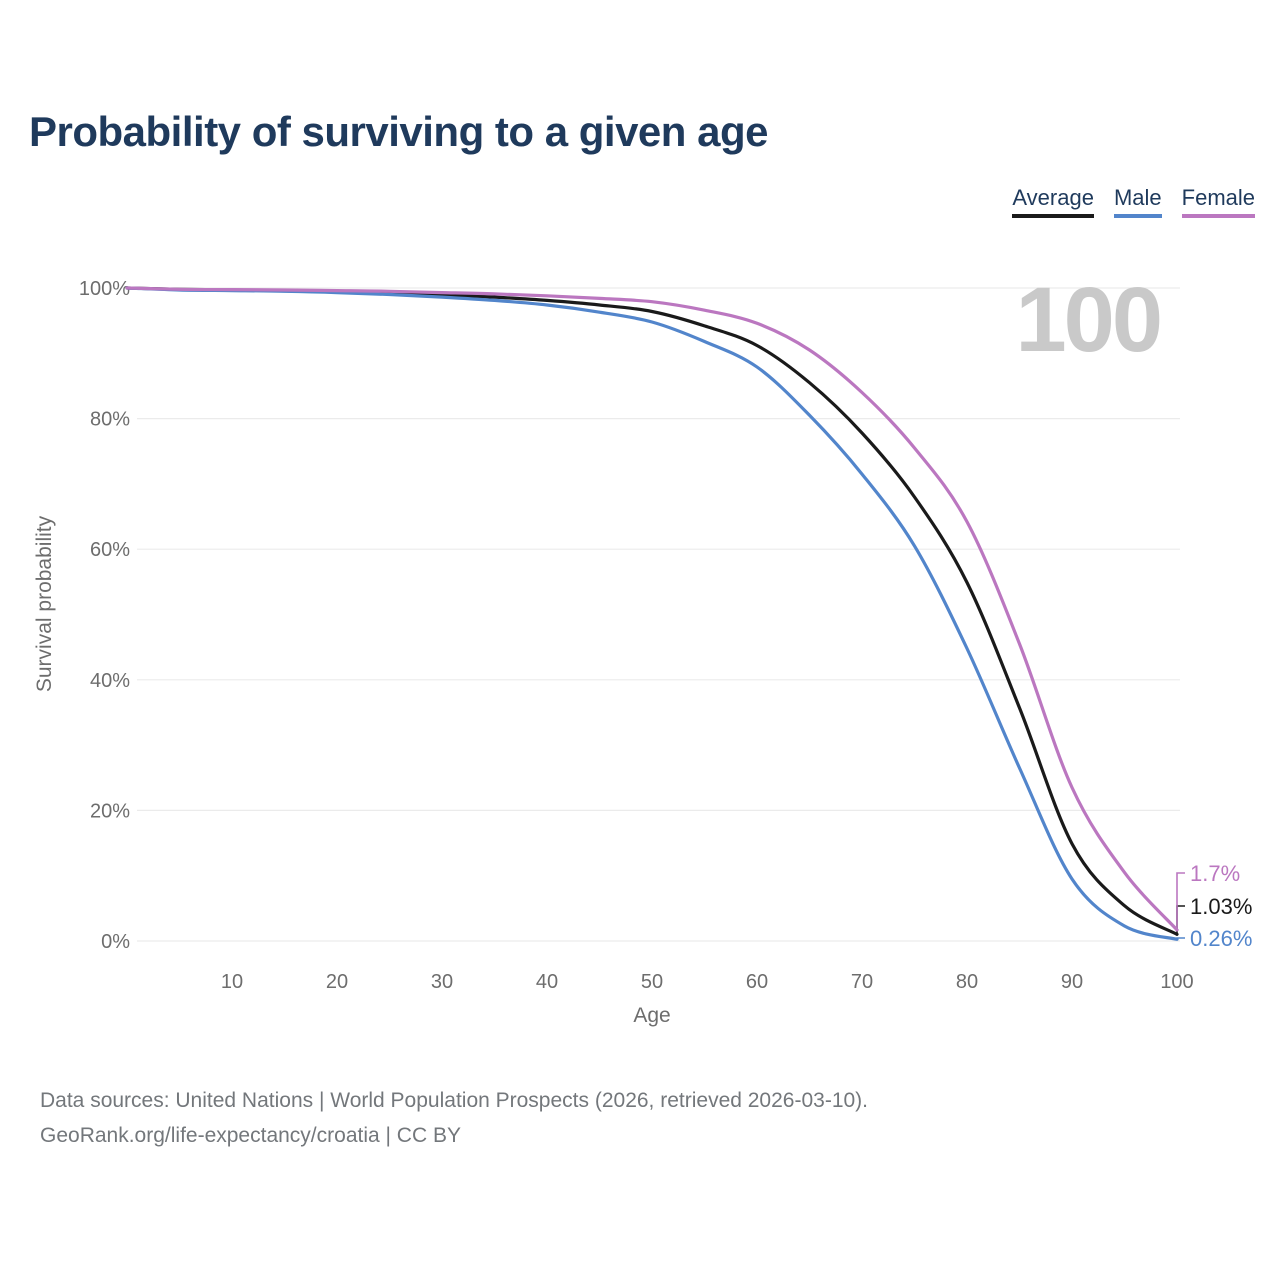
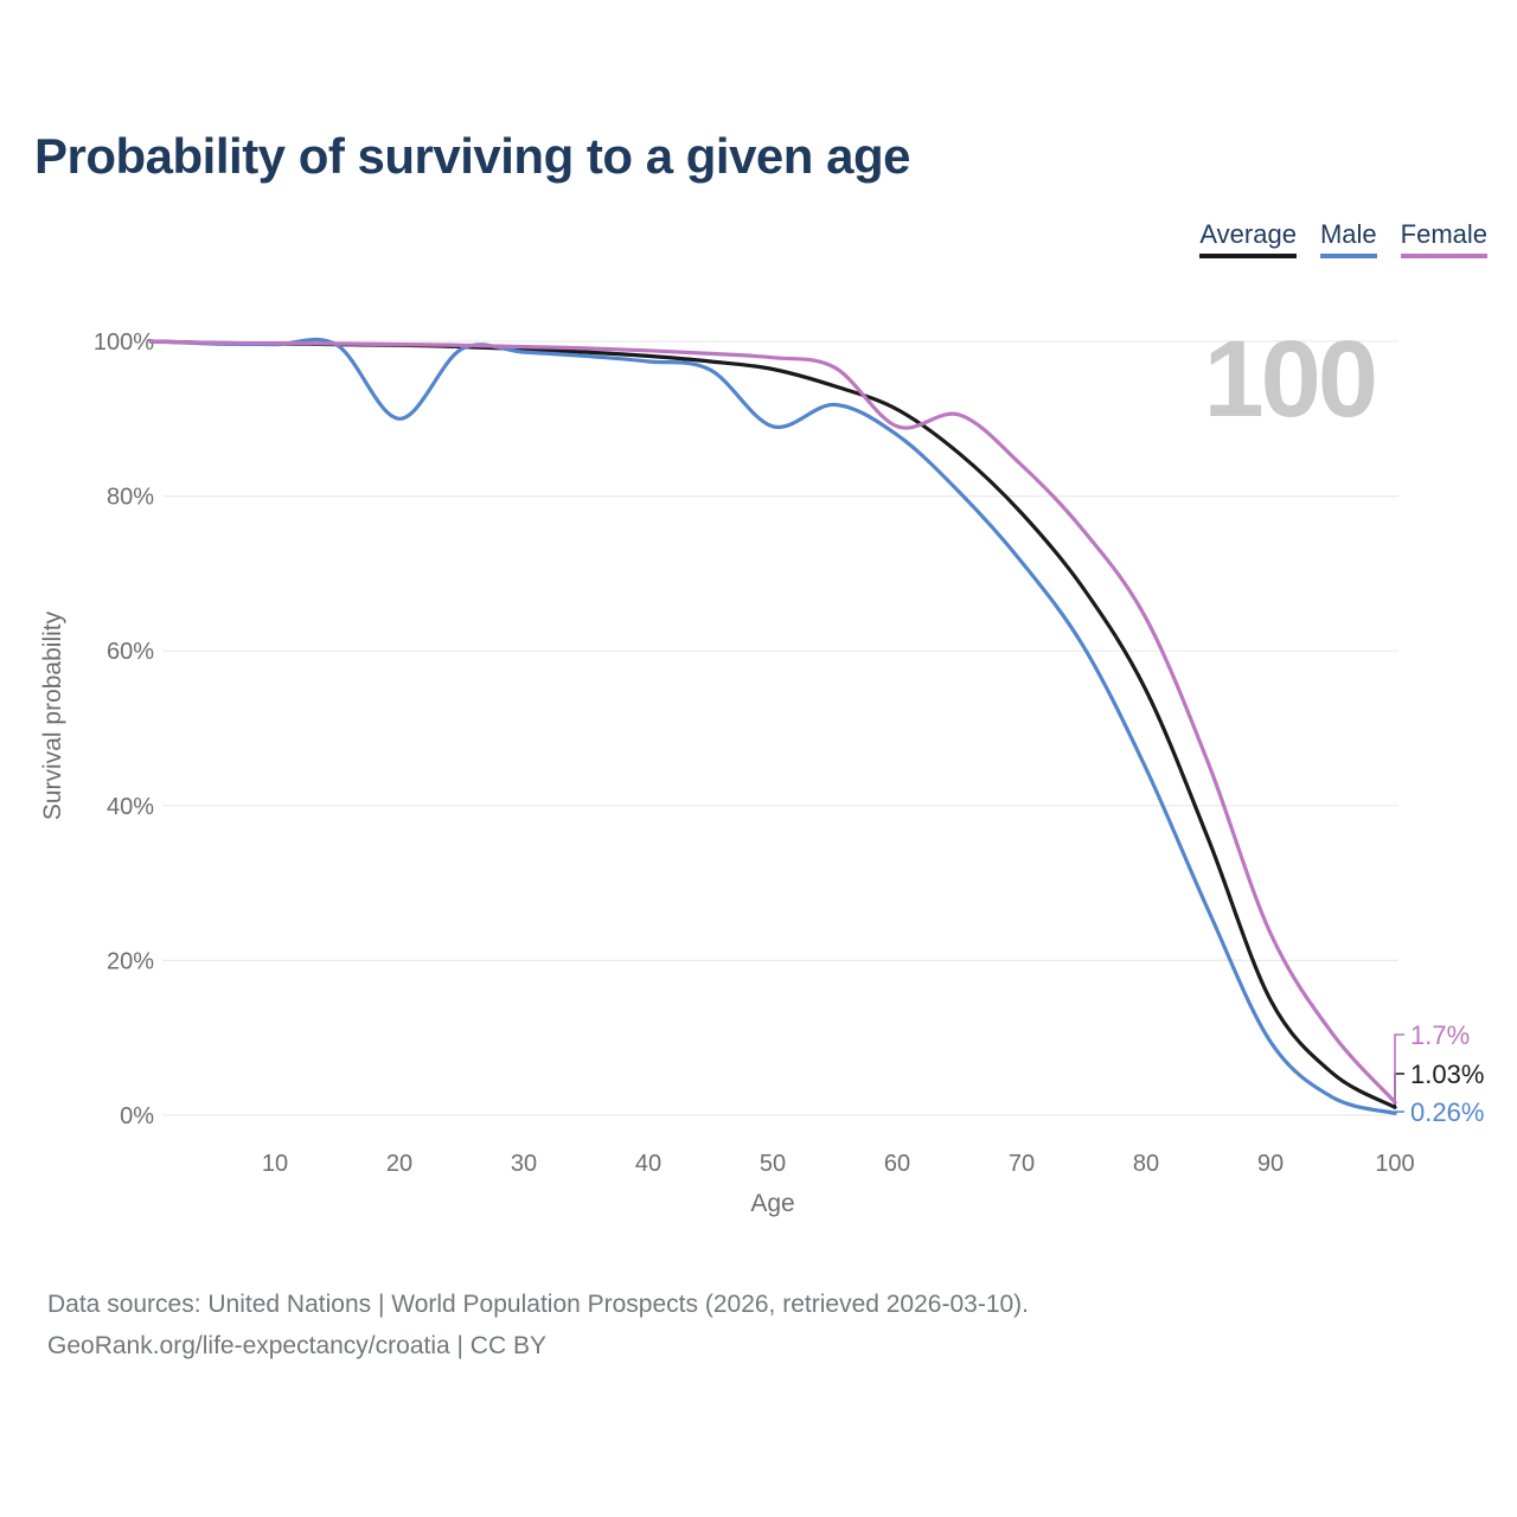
Male/20: 99% -> 90%
Male/50: 95% -> 89%
Female/60: 95% -> 89%
